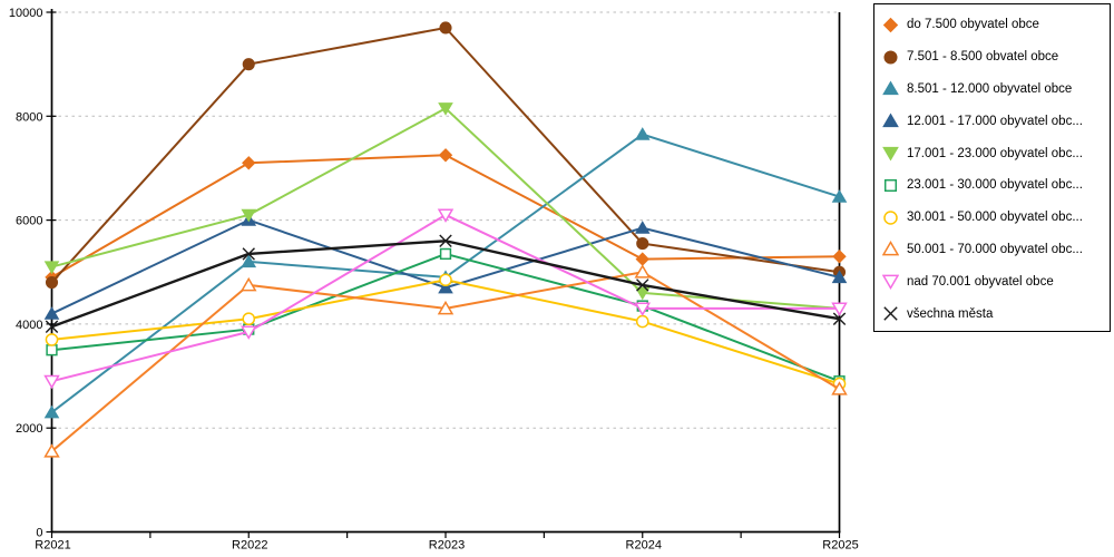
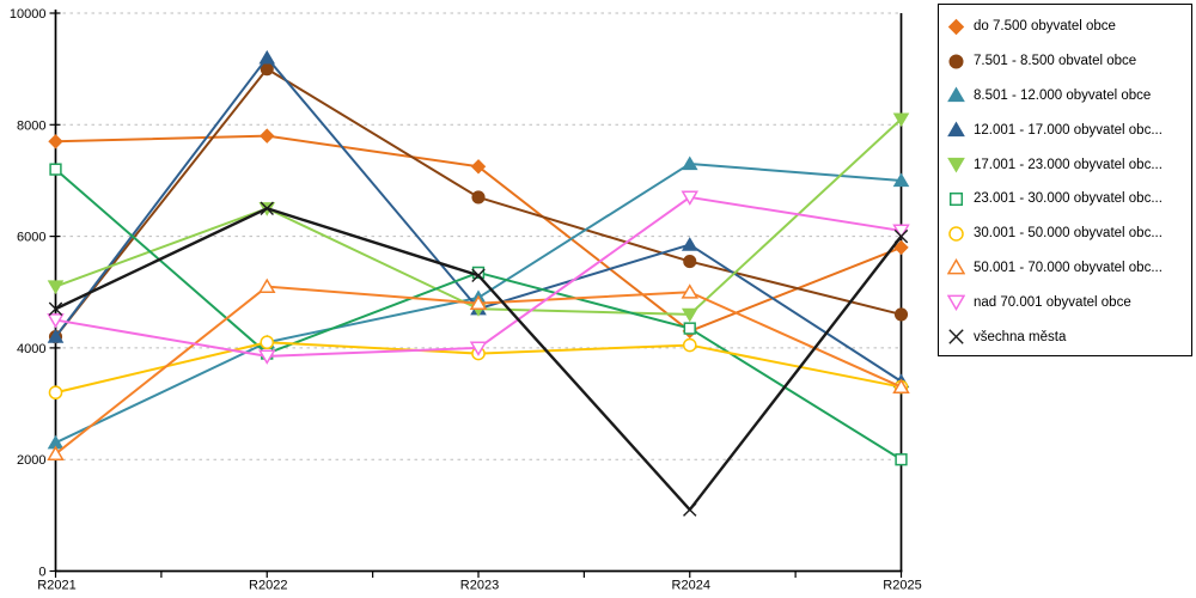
do 7.500 obyvatel obce/R2021: 4900 -> 7700
7.501 - 8.500 obvatel obce/R2021: 4800 -> 4200
23.001 - 30.000 obyvatel obc.../R2021: 3500 -> 7200
30.001 - 50.000 obyvatel obc.../R2021: 3700 -> 3200
50.001 - 70.000 obyvatel obc.../R2021: 1600 -> 2100
nad 70.001 obyvatel obce/R2021: 2900 -> 4500
všechna města/R2021: 4000 -> 4700
do 7.500 obyvatel obce/R2022: 7100 -> 7800
8.501 - 12.000 obyvatel obce/R2022: 5200 -> 4100
12.001 - 17.000 obyvatel obc.../R2022: 6000 -> 9200
17.001 - 23.000 obyvatel obc.../R2022: 6100 -> 6500
50.001 - 70.000 obyvatel obc.../R2022: 4800 -> 5100
všechna města/R2022: 5400 -> 6500
7.501 - 8.500 obvatel obce/R2023: 9700 -> 6700
17.001 - 23.000 obyvatel obc.../R2023: 8200 -> 4700
30.001 - 50.000 obyvatel obc.../R2023: 4800 -> 3900
50.001 - 70.000 obyvatel obc.../R2023: 4300 -> 4800
nad 70.001 obyvatel obce/R2023: 6100 -> 4000
všechna města/R2023: 5600 -> 5300
do 7.500 obyvatel obce/R2024: 5200 -> 4300
8.501 - 12.000 obyvatel obce/R2024: 7600 -> 7300
nad 70.001 obyvatel obce/R2024: 4300 -> 6700
všechna města/R2024: 4800 -> 1100
do 7.500 obyvatel obce/R2025: 5300 -> 5800
7.501 - 8.500 obvatel obce/R2025: 5000 -> 4600
8.501 - 12.000 obyvatel obce/R2025: 6400 -> 7000
12.001 - 17.000 obyvatel obc.../R2025: 4900 -> 3400
17.001 - 23.000 obyvatel obc.../R2025: 4300 -> 8100
23.001 - 30.000 obyvatel obc.../R2025: 2900 -> 2000
30.001 - 50.000 obyvatel obc.../R2025: 2800 -> 3300
50.001 - 70.000 obyvatel obc.../R2025: 2800 -> 3300
nad 70.001 obyvatel obce/R2025: 4300 -> 6100
všechna města/R2025: 4100 -> 6000
